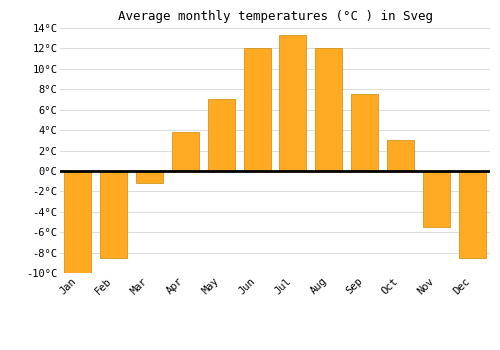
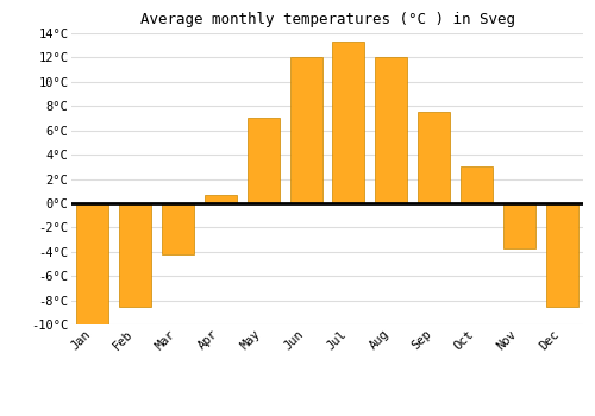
Mar: -1.2°C -> -4.2°C
Apr: 3.8°C -> 0.7°C
Nov: -5.5°C -> -3.7°C
